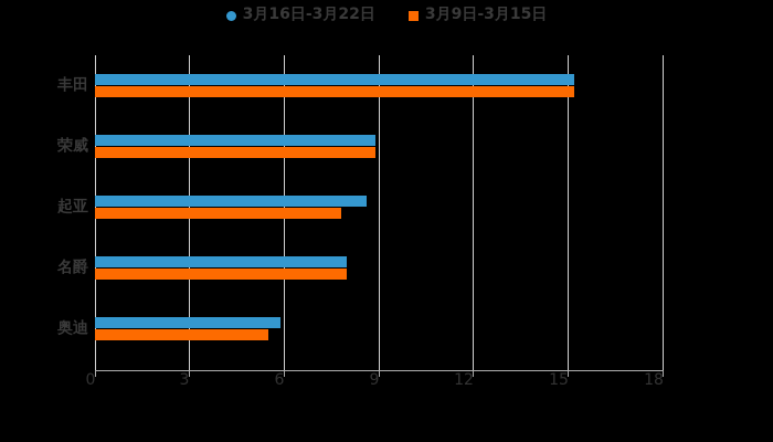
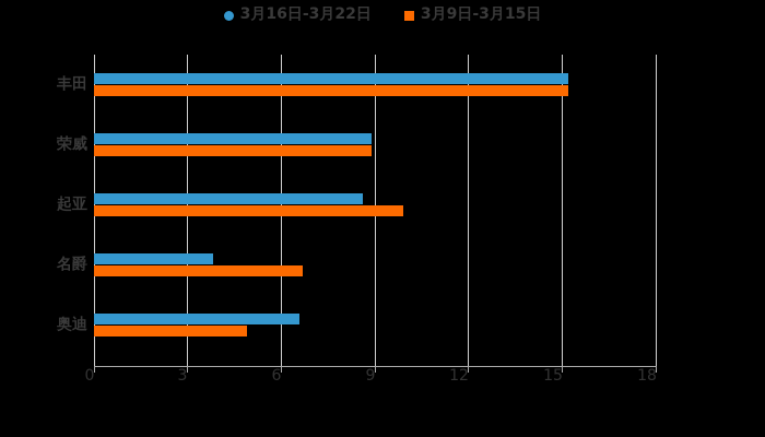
3月9日-3月15日/起亚: 7.8 -> 9.9
3月16日-3月22日/名爵: 8.0 -> 3.8
3月9日-3月15日/名爵: 8.0 -> 6.7
3月16日-3月22日/奥迪: 5.9 -> 6.6
3月9日-3月15日/奥迪: 5.5 -> 4.9
